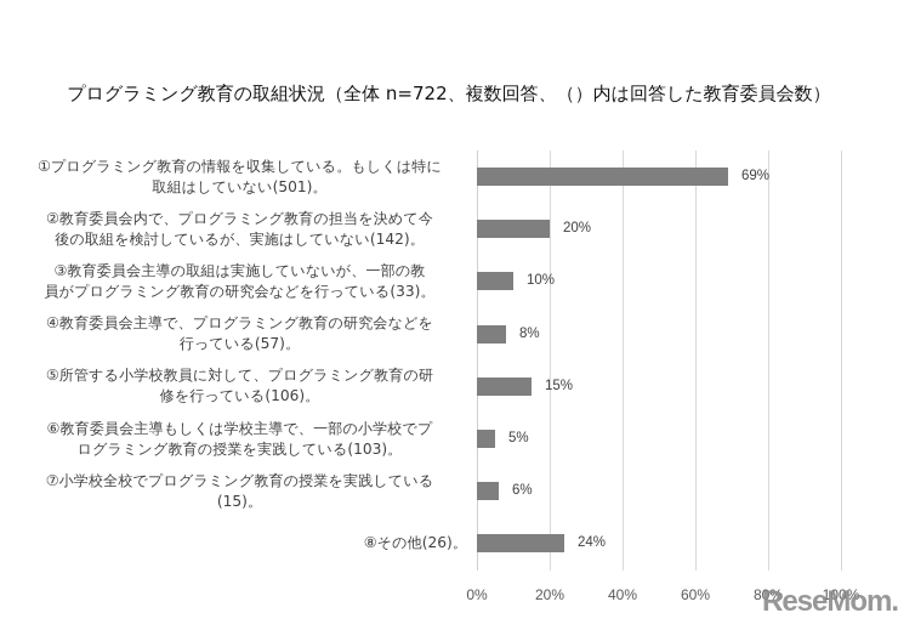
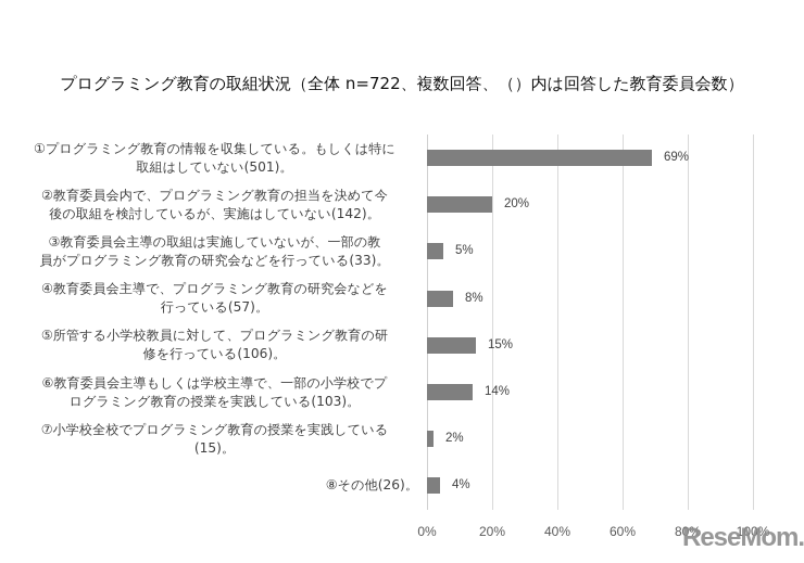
③教育委員会主導の取組は実施していないが、一部の教員がプログラミング教育の研究会などを行っている(33)。: 10% -> 5%
⑥教育委員会主導もしくは学校主導で、一部の小学校でプログラミング教育の授業を実践している(103)。: 5% -> 14%
⑦小学校全校でプログラミング教育の授業を実践している(15)。: 6% -> 2%
⑧その他(26)。: 24% -> 4%
